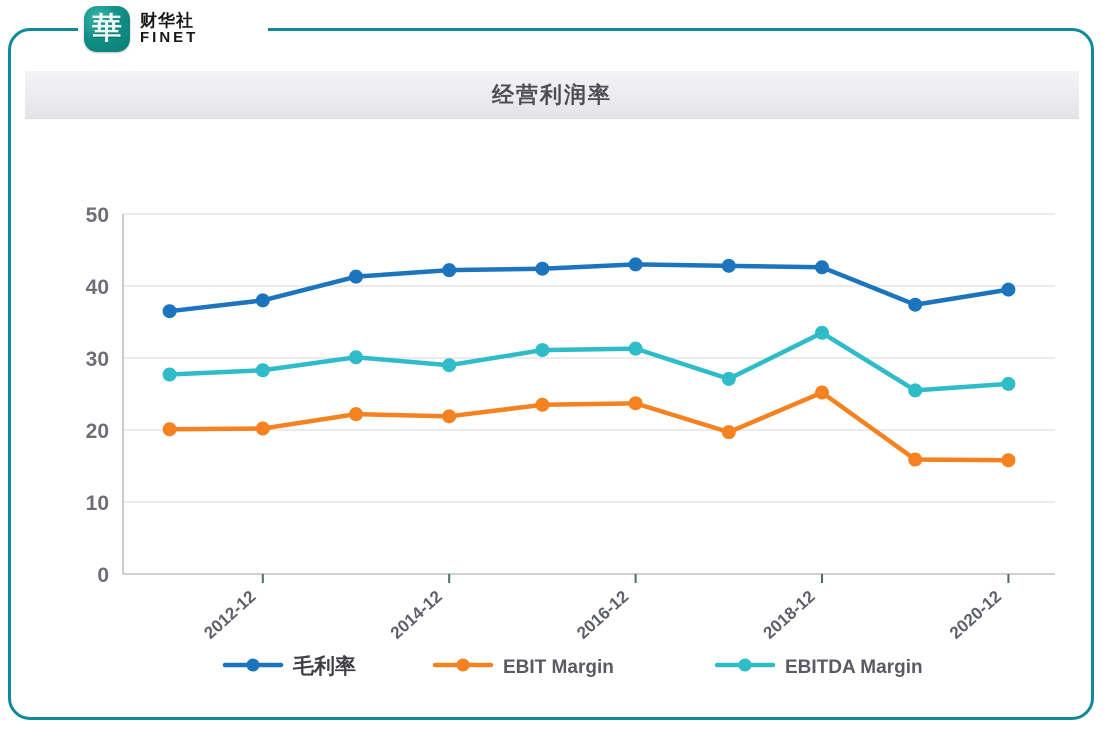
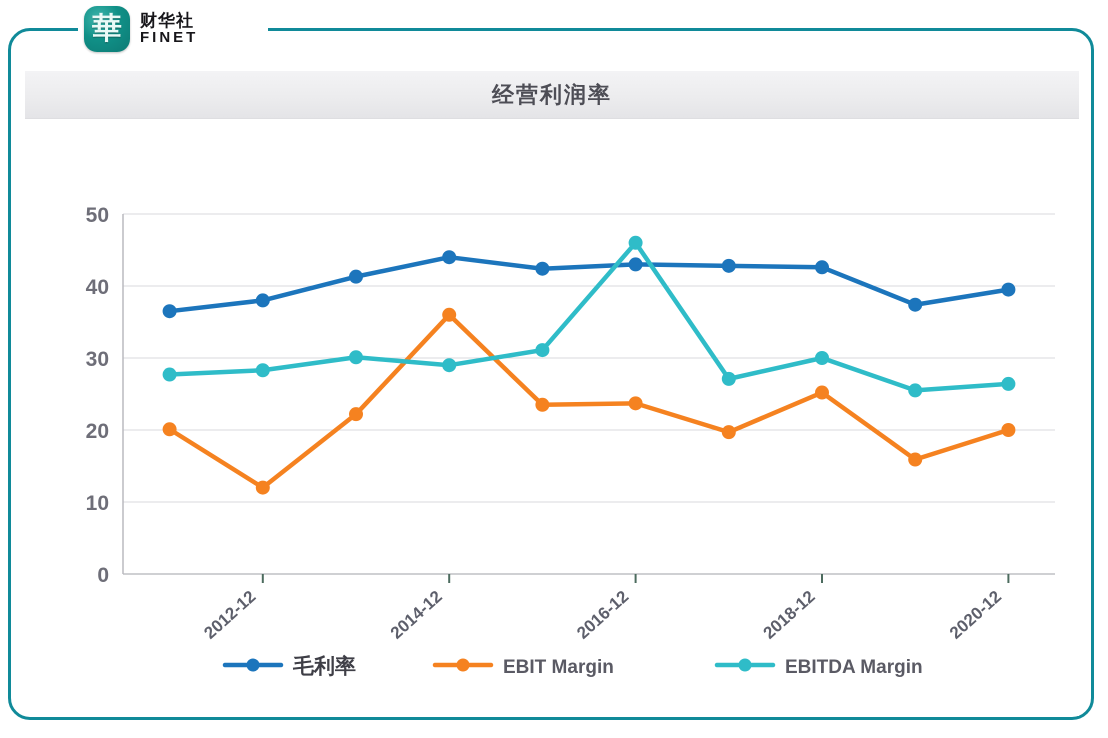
EBIT Margin/2012-12: 20 -> 12
毛利率/2014-12: 42 -> 44
EBIT Margin/2014-12: 22 -> 36
EBITDA Margin/2016-12: 31 -> 46
EBITDA Margin/2018-12: 34 -> 30
EBIT Margin/2020-12: 16 -> 20
